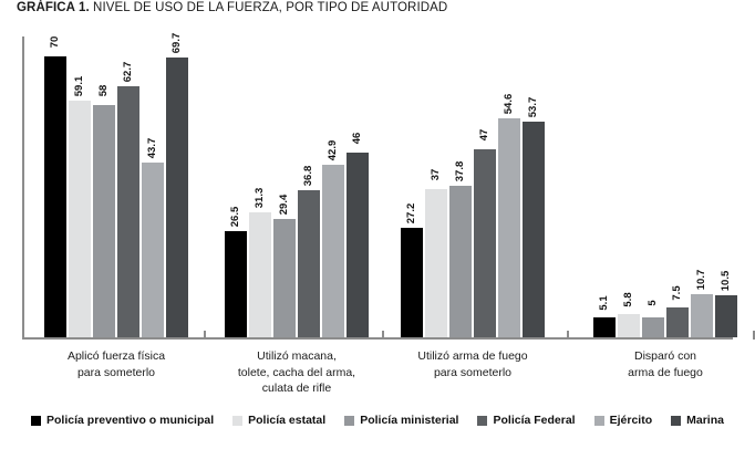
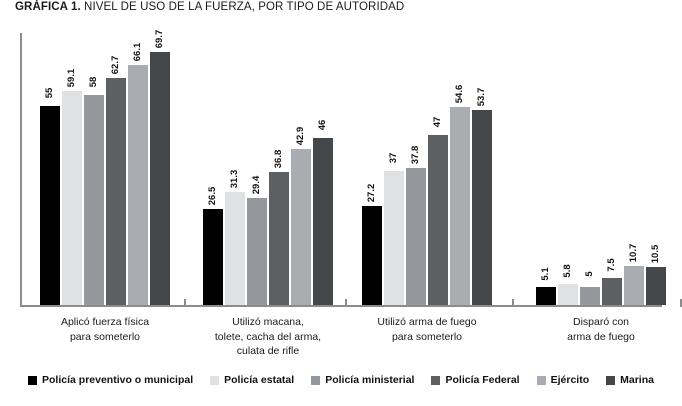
Policía preventivo o municipal/Aplicó fuerza física para someterlo: 70 -> 55
Ejército/Aplicó fuerza física para someterlo: 43.7 -> 66.1
